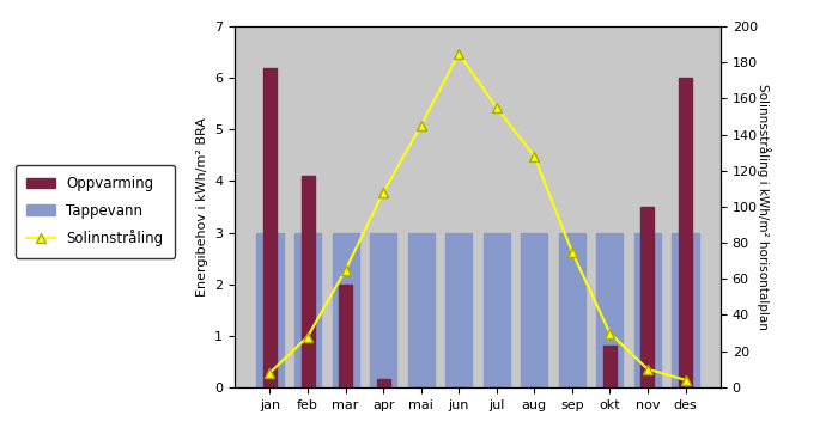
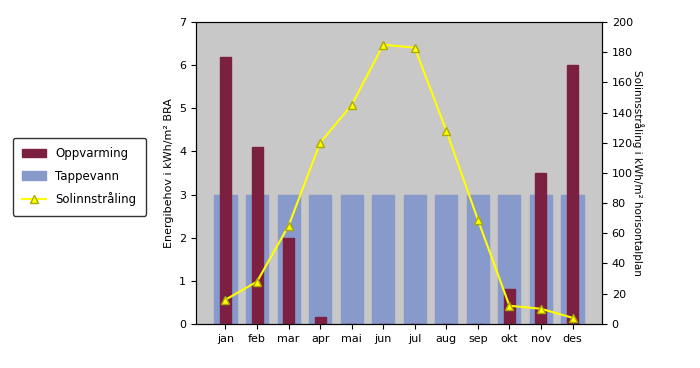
Solinnstråling/jan: 8 -> 16
Solinnstråling/apr: 108 -> 120
Solinnstråling/jul: 155 -> 183
Solinnstråling/sep: 75 -> 69
Solinnstråling/okt: 30 -> 12
